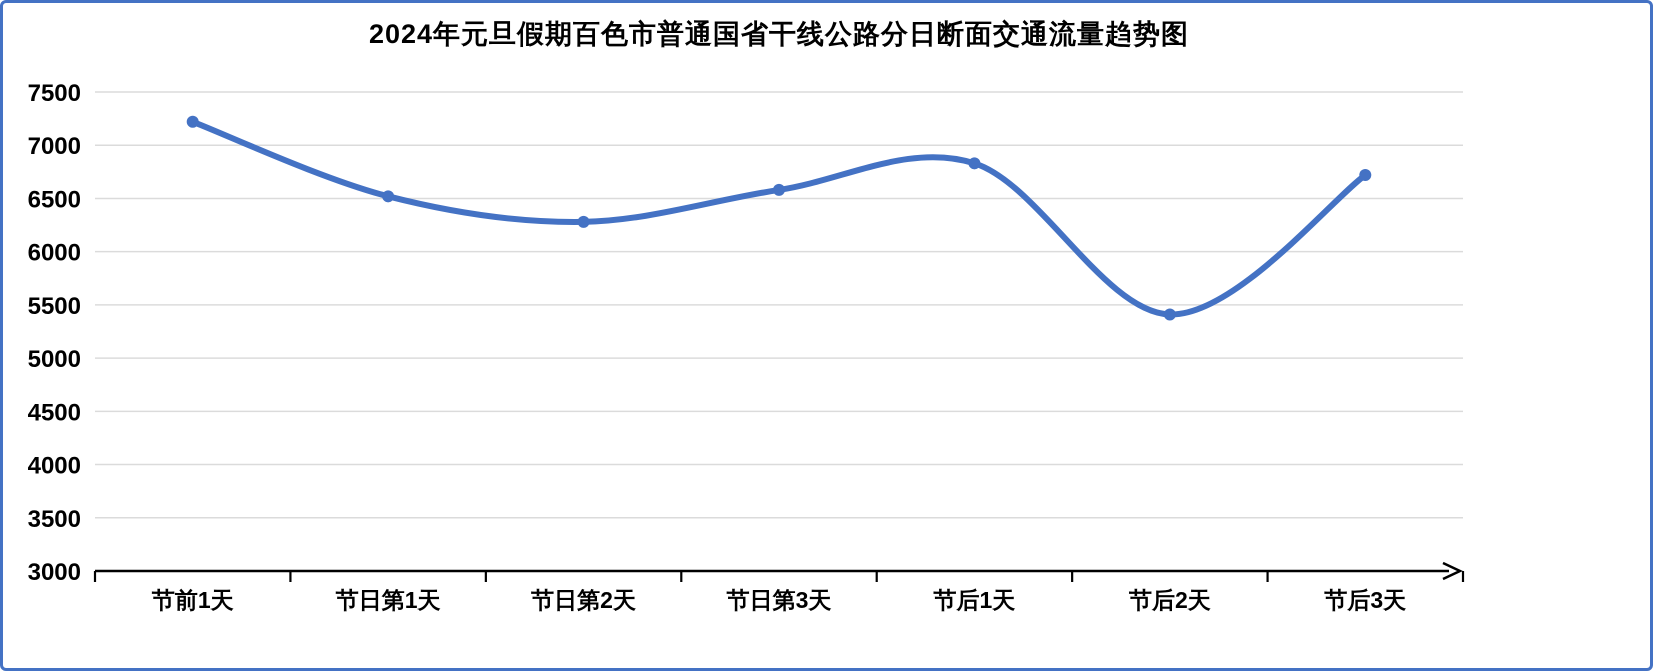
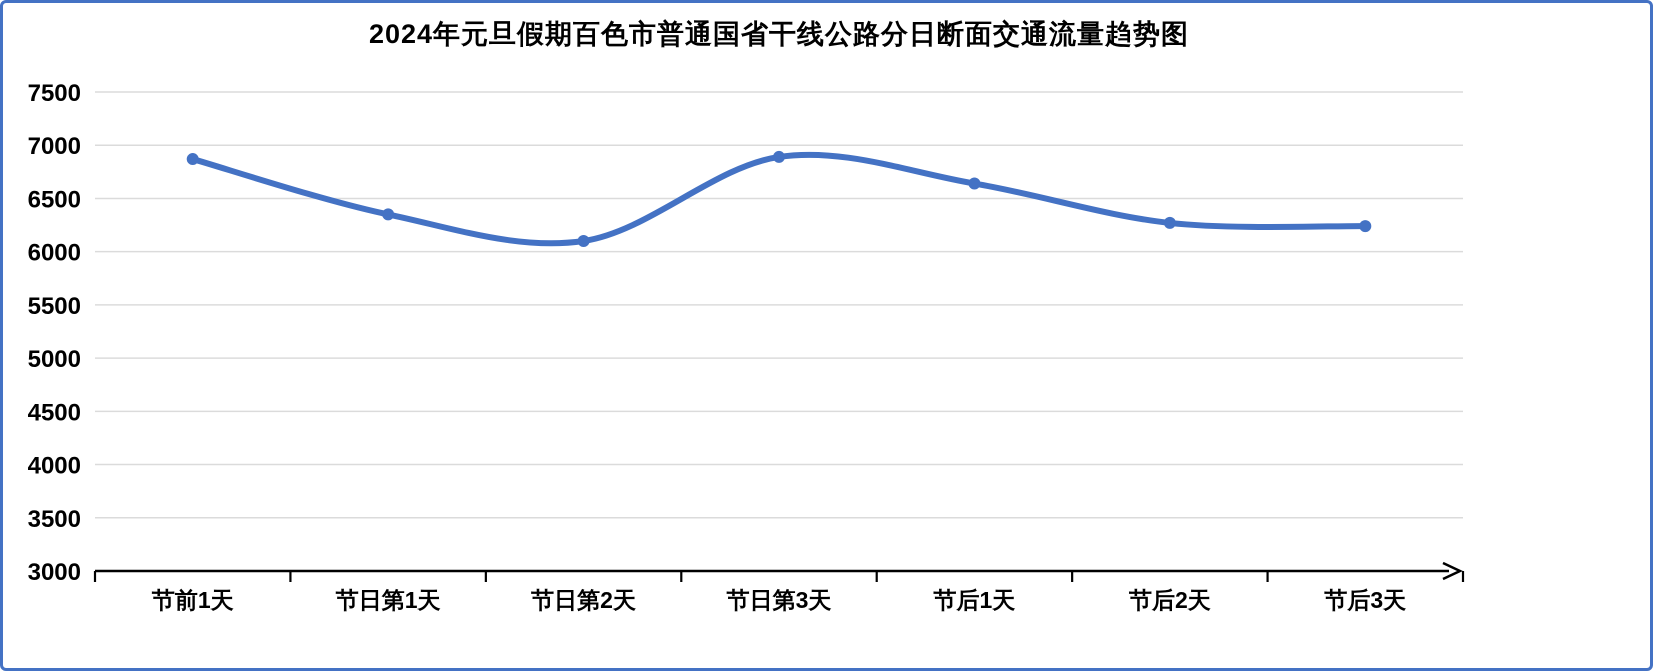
节前1天: 7220 -> 6870
节日第1天: 6520 -> 6350
节日第2天: 6280 -> 6100
节日第3天: 6580 -> 6890
节后1天: 6830 -> 6640
节后2天: 5410 -> 6270
节后3天: 6720 -> 6240
